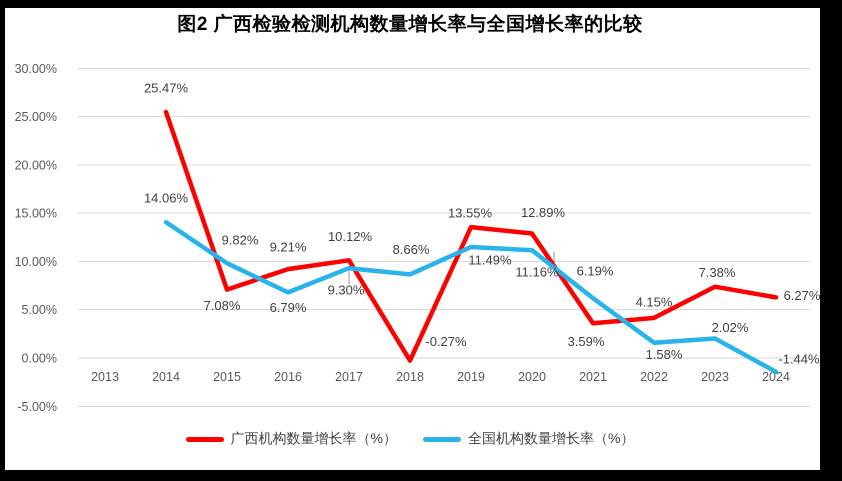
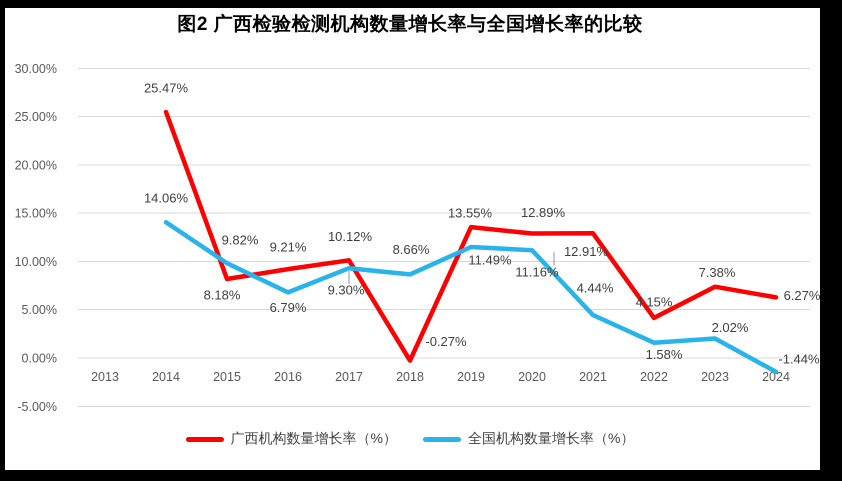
广西机构数量增长率（%）/2015: 7.08% -> 8.18%
广西机构数量增长率（%）/2021: 3.59% -> 12.91%
全国机构数量增长率（%）/2021: 6.19% -> 4.44%
